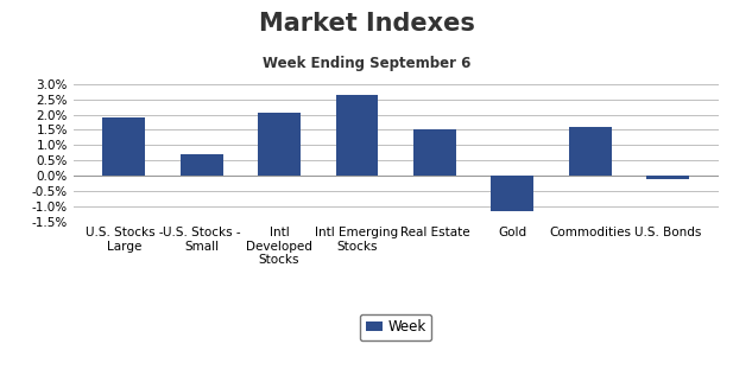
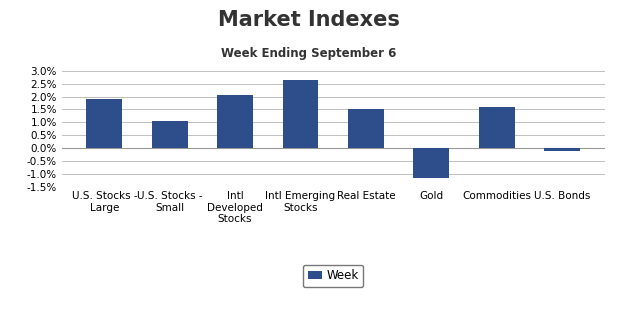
U.S. Stocks - Small: 0.70% -> 1.05%
